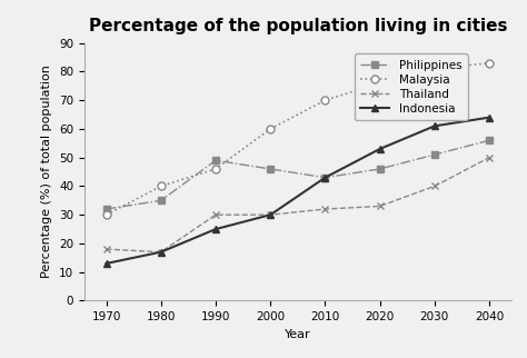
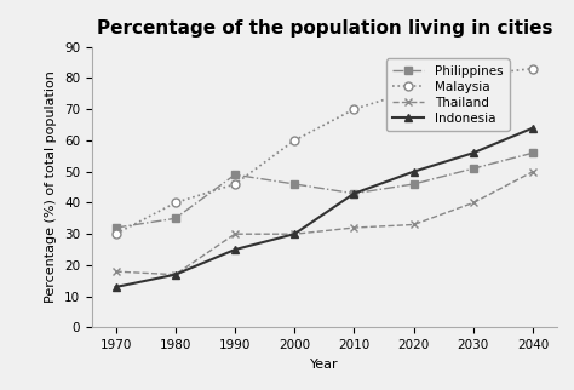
Indonesia/2020: 53 -> 50
Indonesia/2030: 61 -> 56
